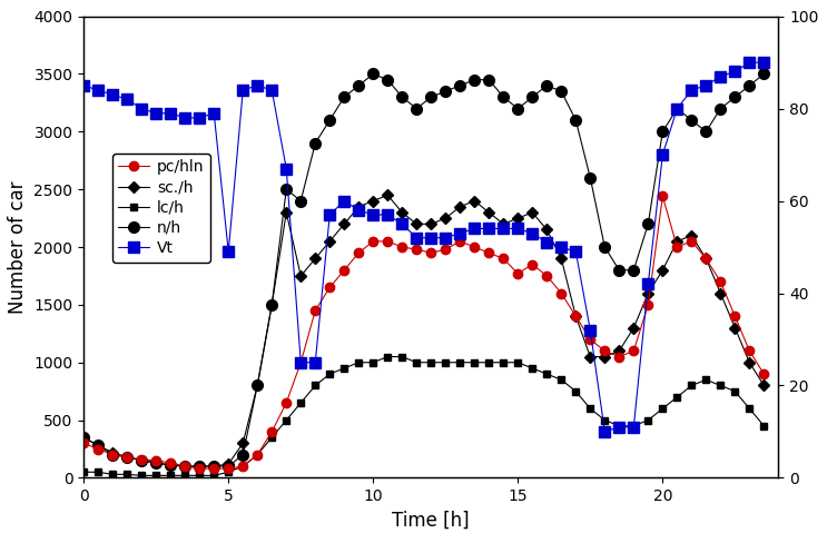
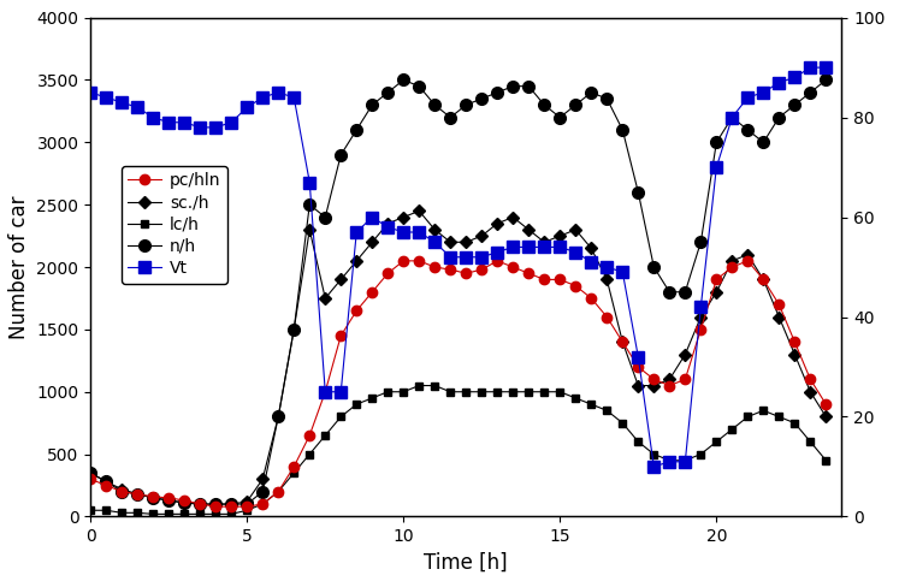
Vt/5: 49 -> 82
pc/hln/15: 1770 -> 1900
pc/hln/20: 2440 -> 1900
